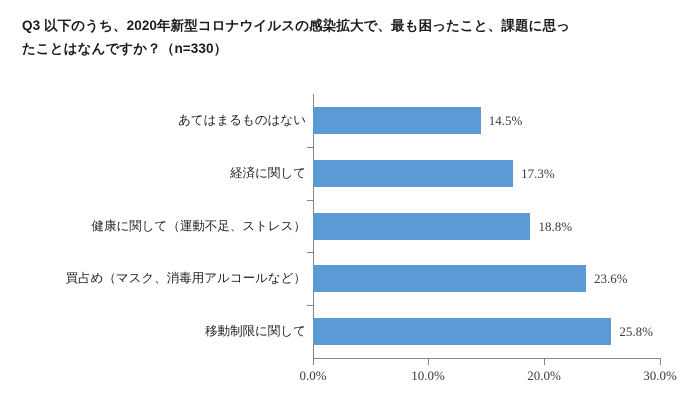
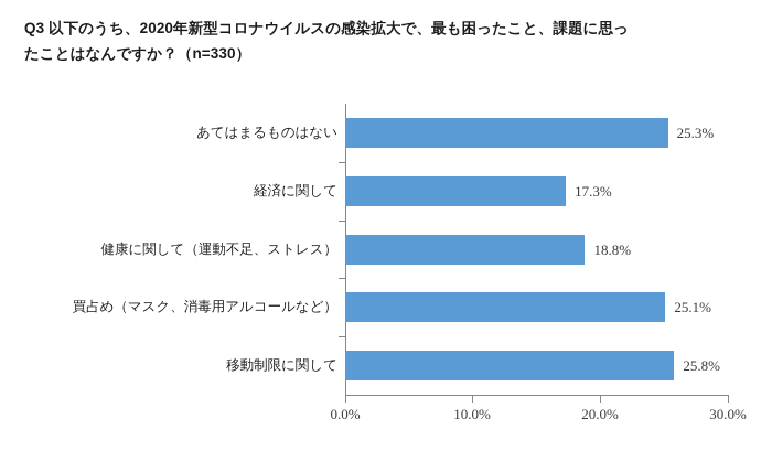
あてはまるものはない: 14.5% -> 25.3%
買占め（マスク、消毒用アルコールなど）: 23.6% -> 25.1%
